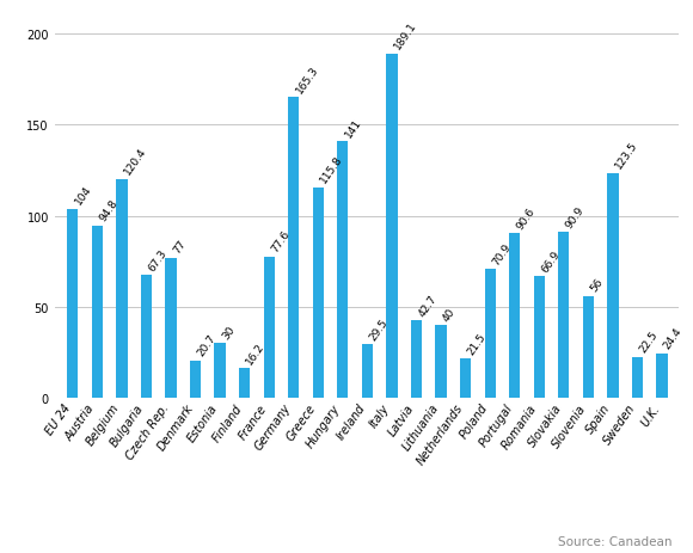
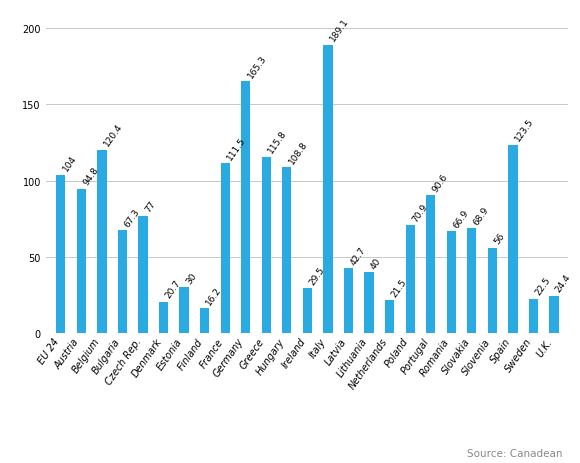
France: 77.6 -> 111.5
Hungary: 141 -> 108.8
Slovakia: 90.9 -> 68.9
